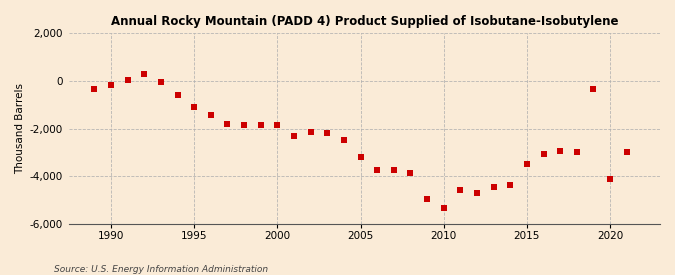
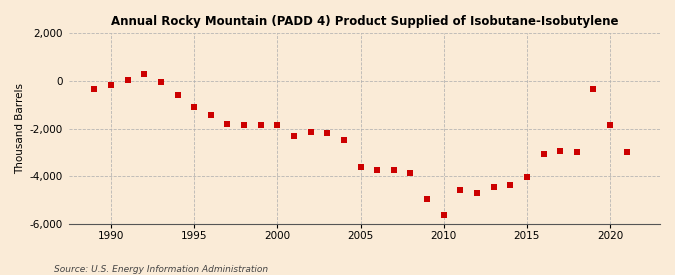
2005: -3,200 -> -3,600
2010: -5,350 -> -5,650
2015: -3,500 -> -4,050
2020: -4,100 -> -1,850
